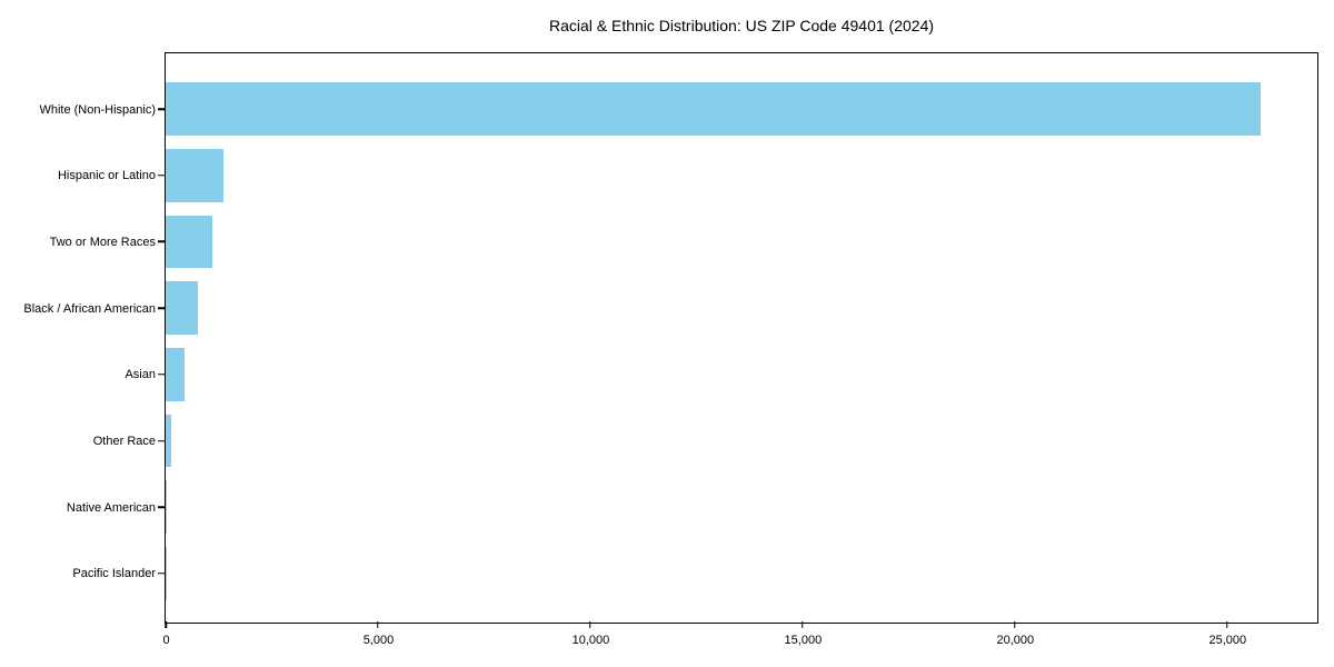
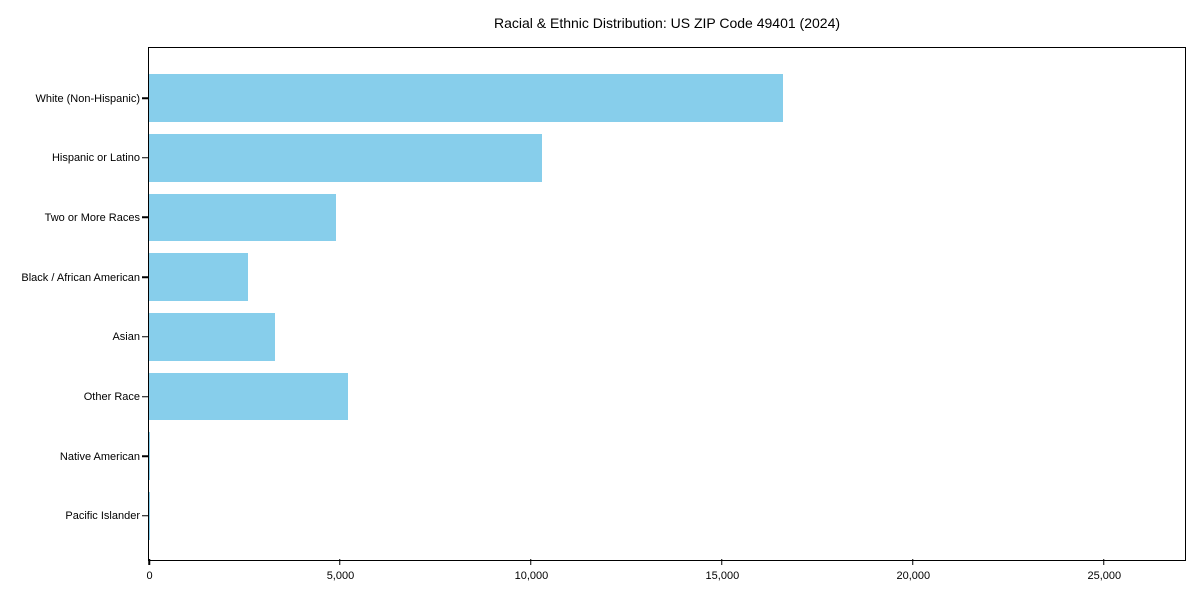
White (Non-Hispanic): 25800 -> 16600
Hispanic or Latino: 1400 -> 10300
Two or More Races: 1100 -> 4900
Black / African American: 800 -> 2600
Asian: 500 -> 3300
Other Race: 100 -> 5200
